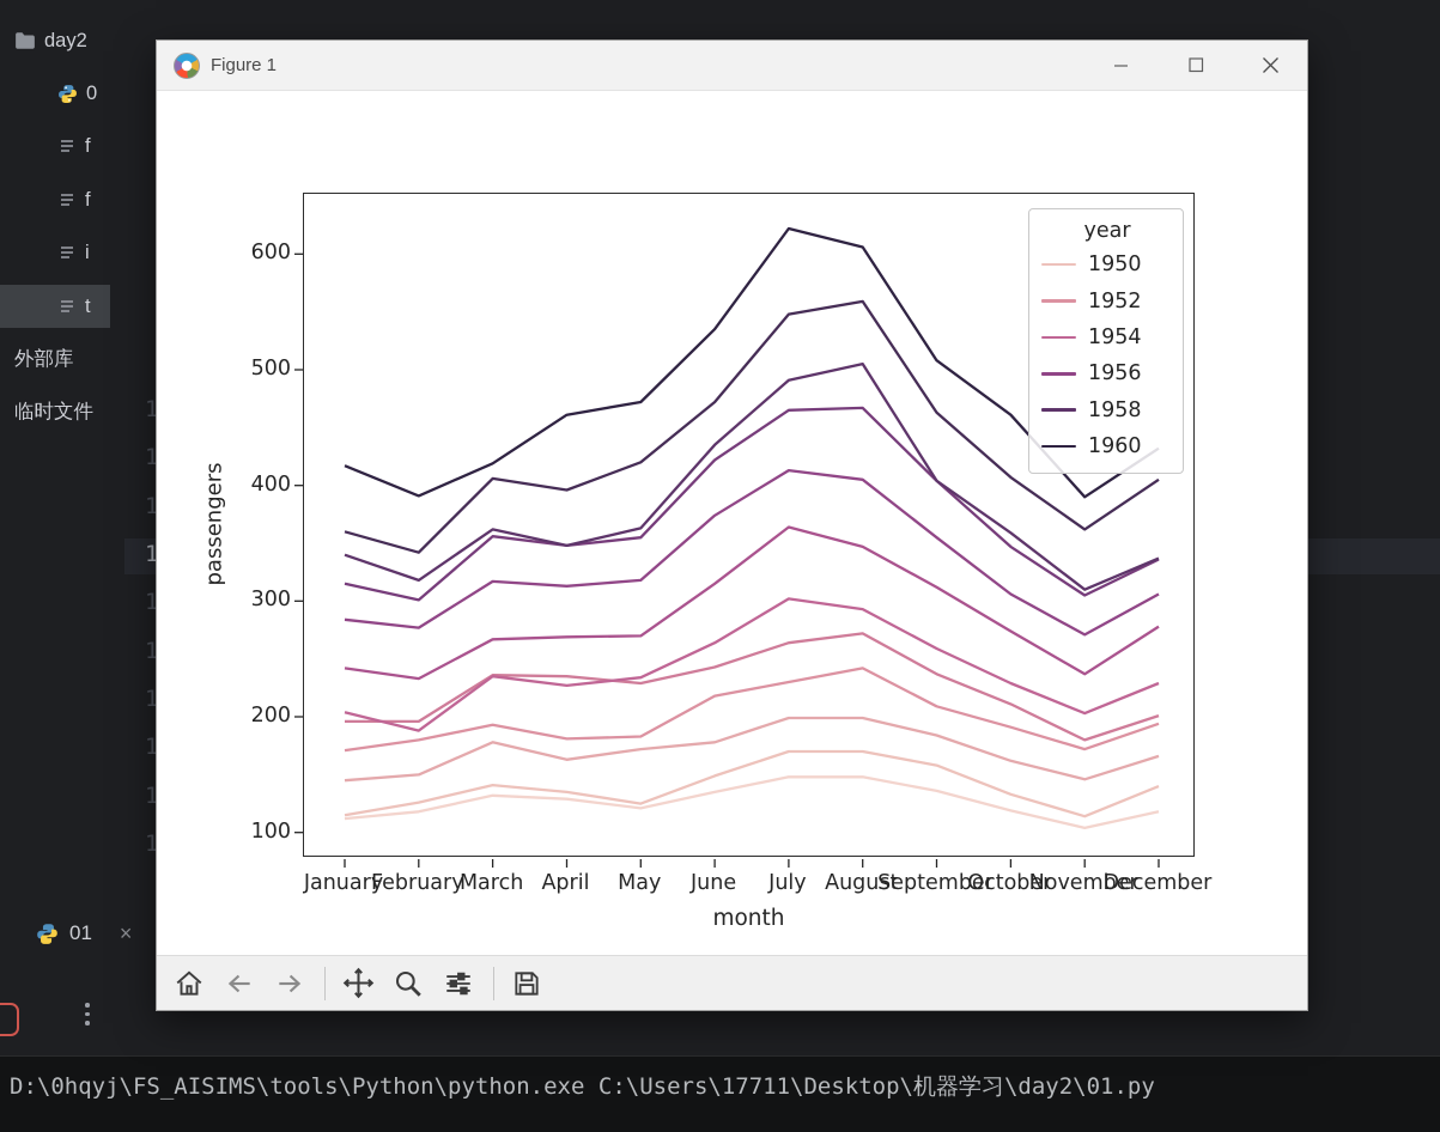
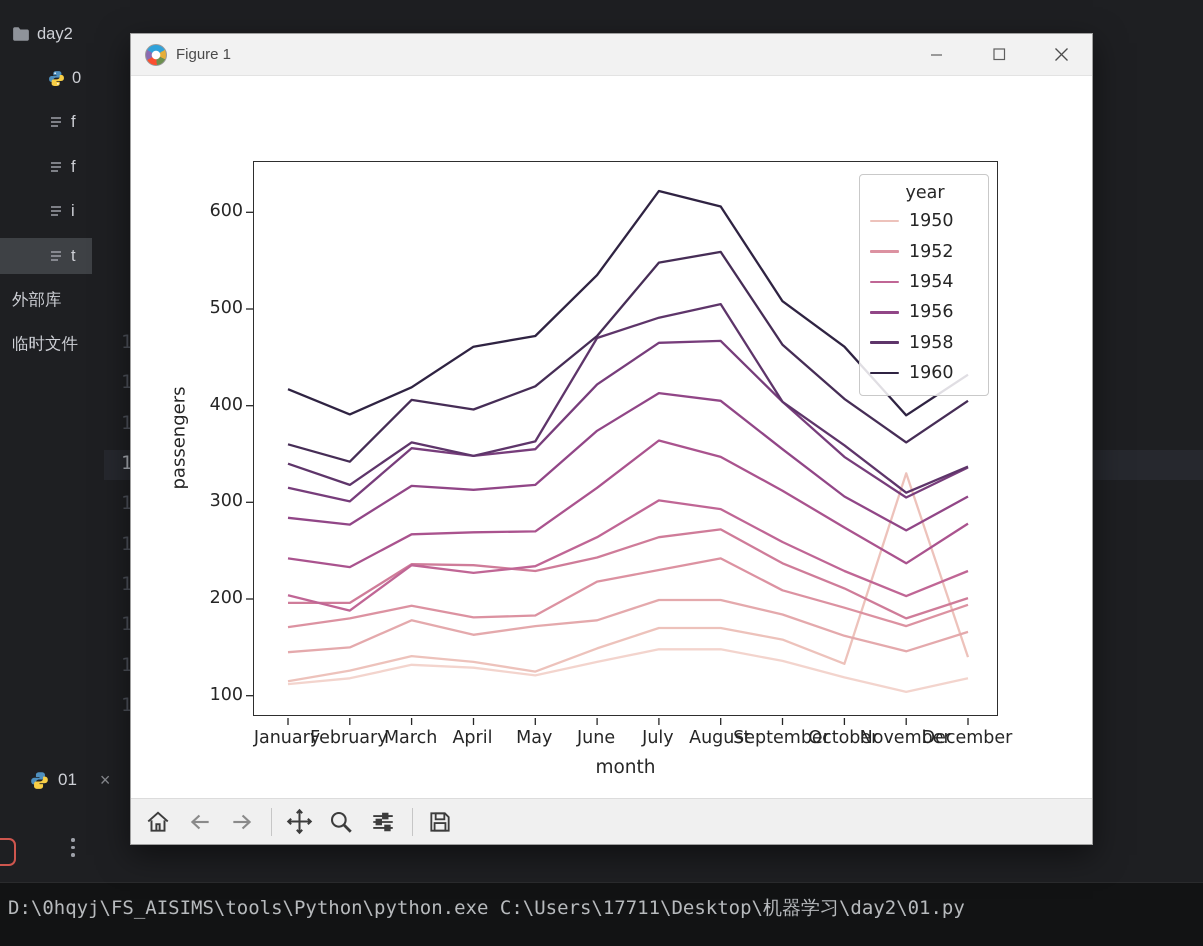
1958/June: 440 -> 470
1950/November: 110 -> 330
